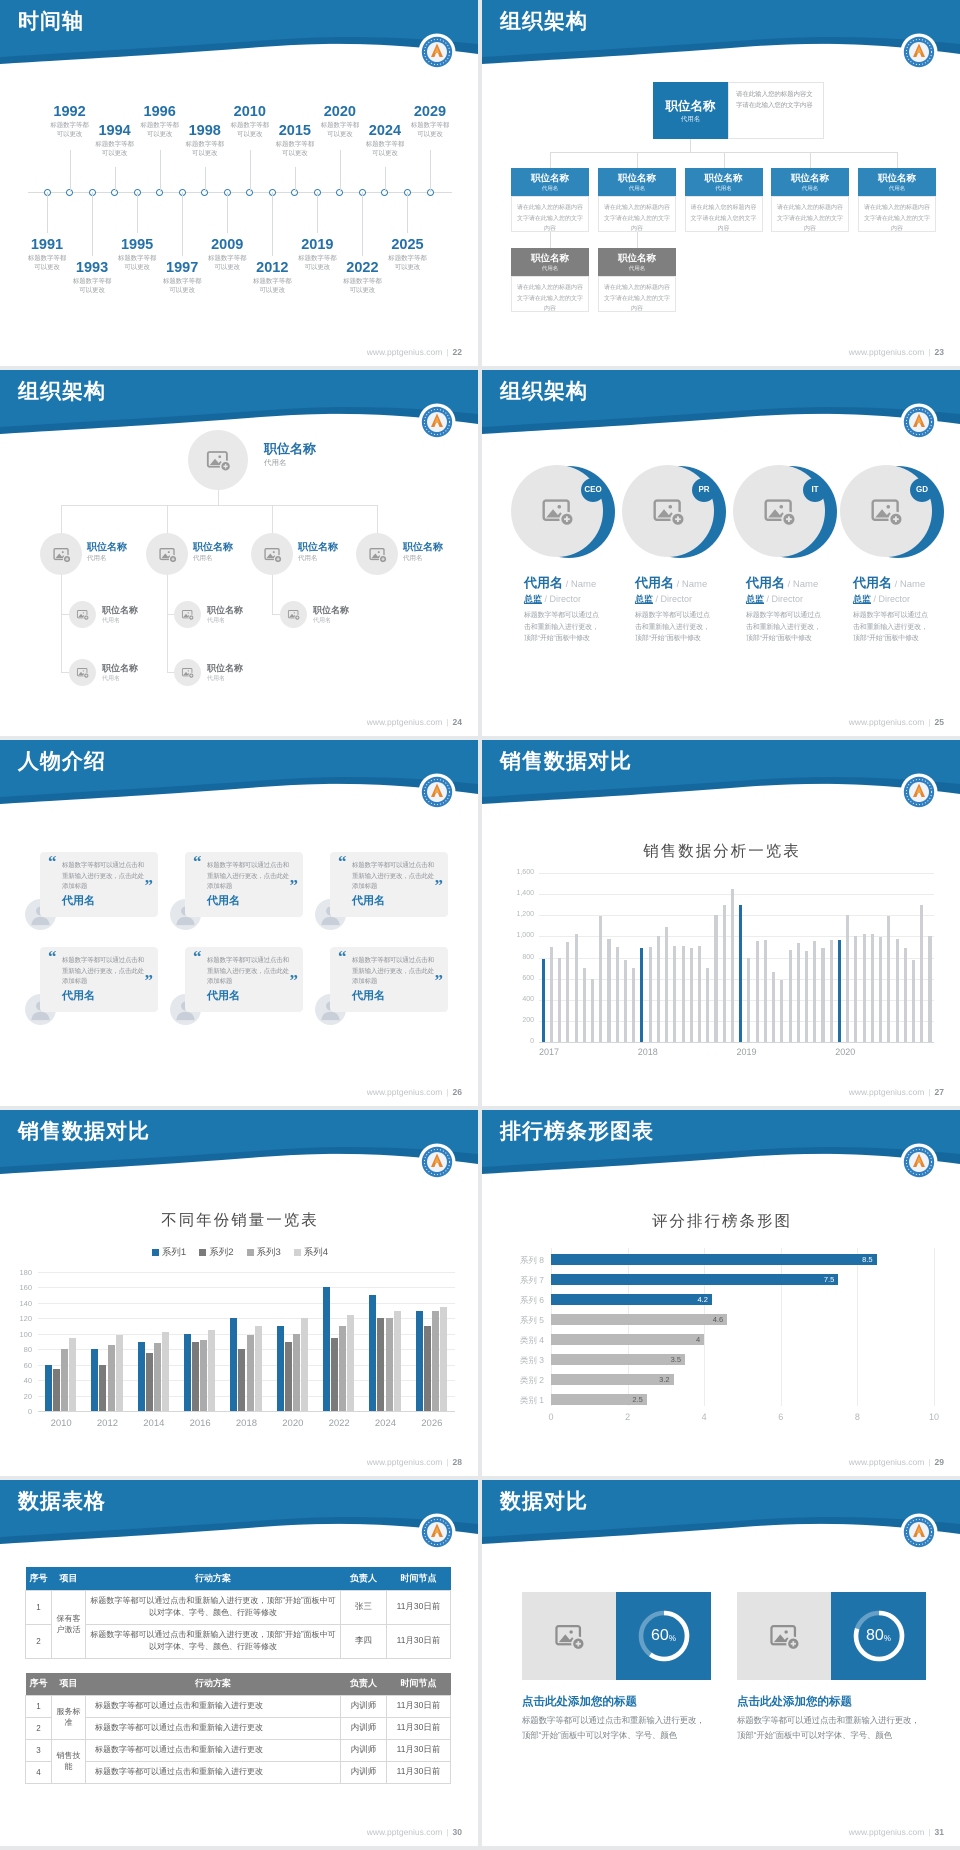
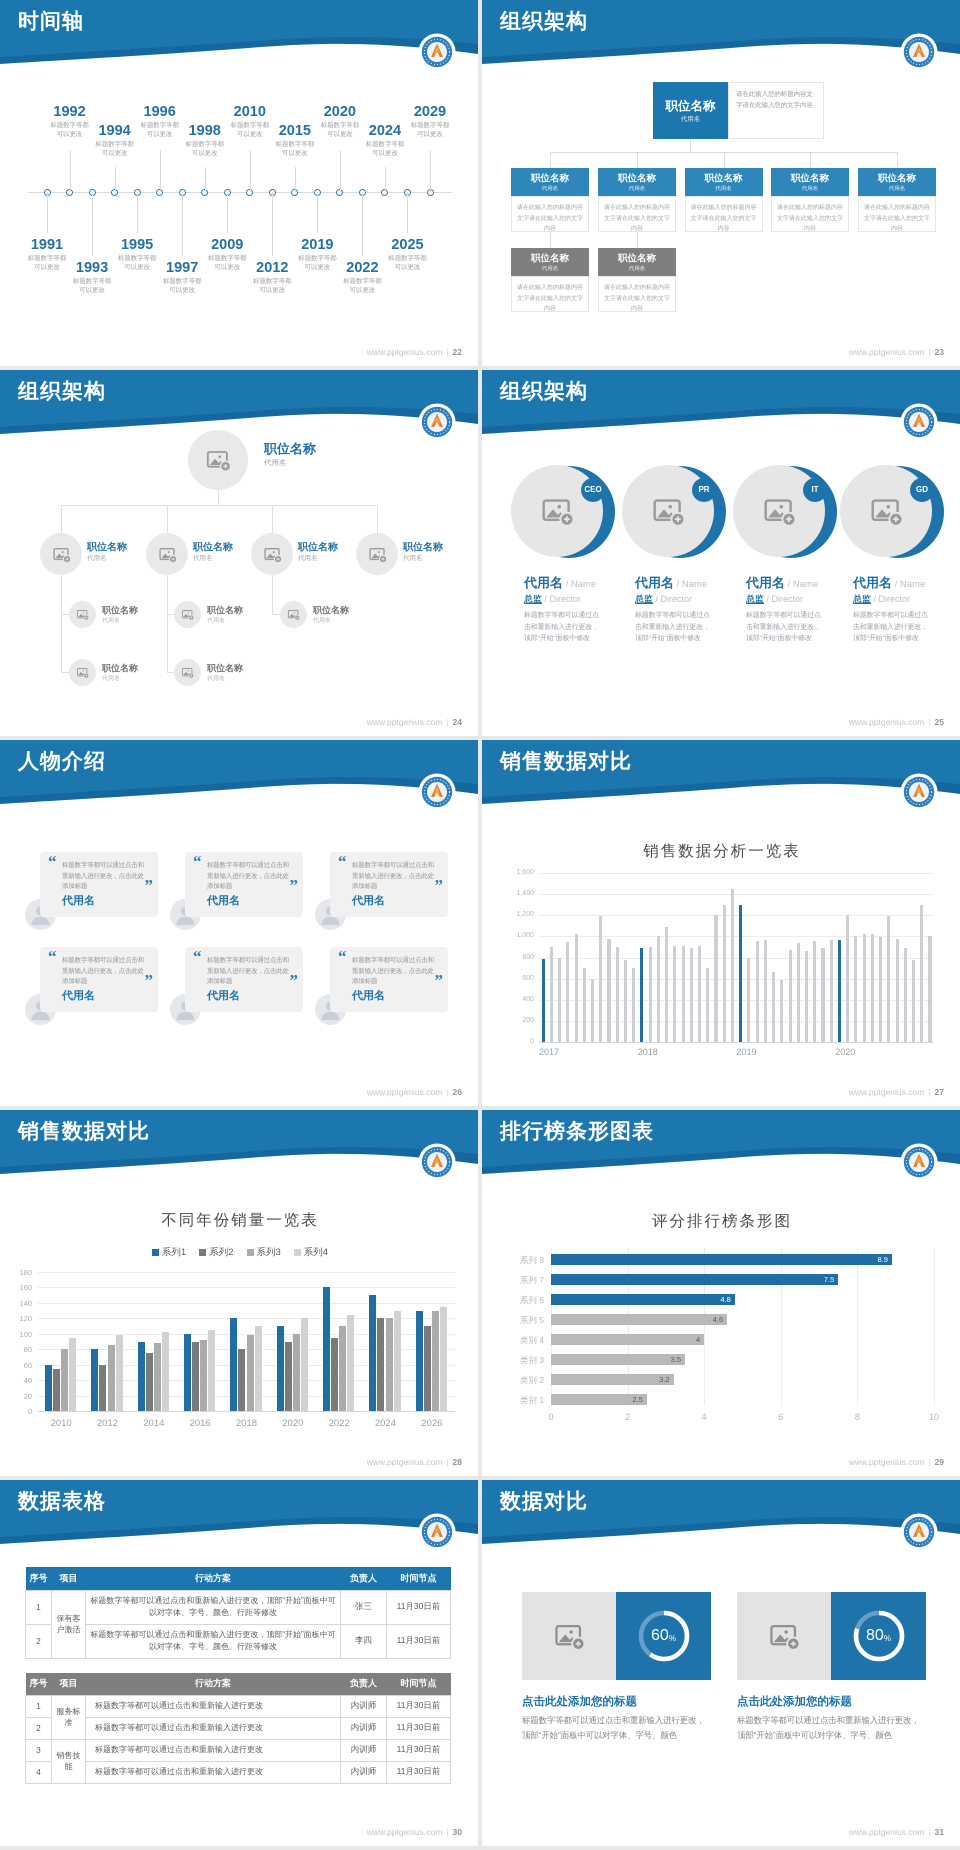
评分排行榜条形图/系列 8: 8.5 -> 8.9
评分排行榜条形图/系列 6: 4.2 -> 4.8
